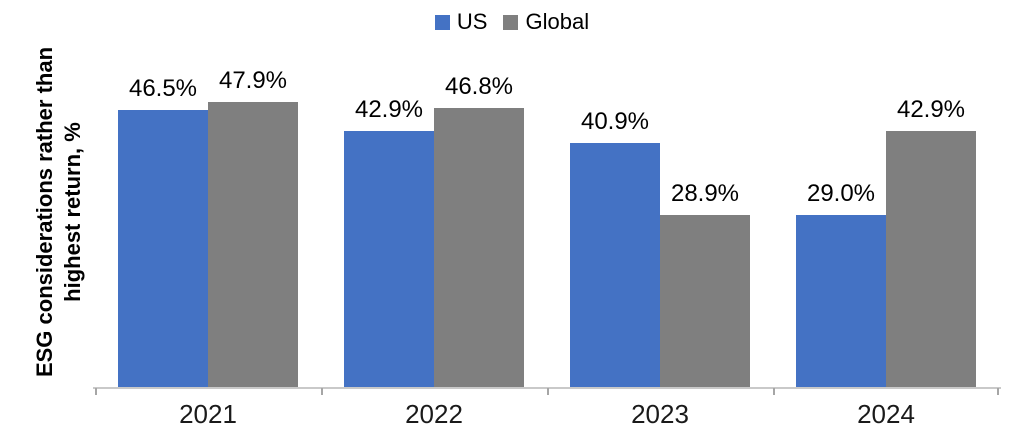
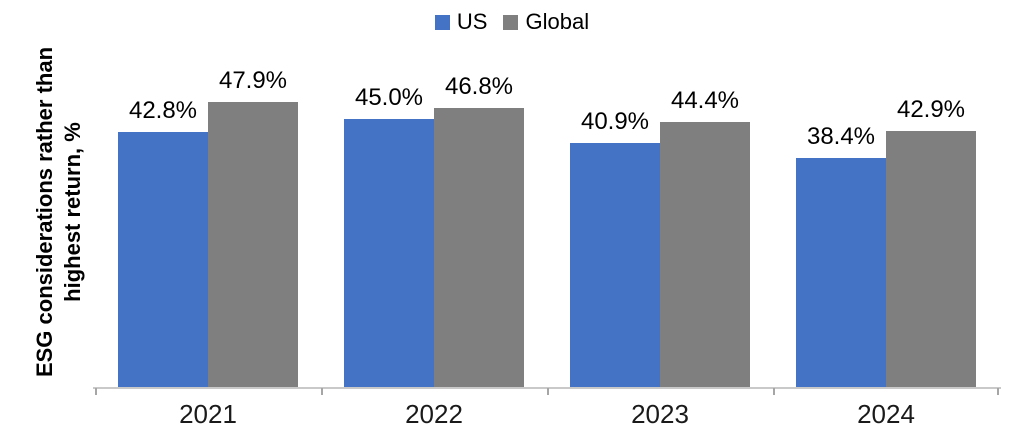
US/2021: 46.5% -> 42.8%
US/2022: 42.9% -> 45.0%
Global/2023: 28.9% -> 44.4%
US/2024: 29.0% -> 38.4%
